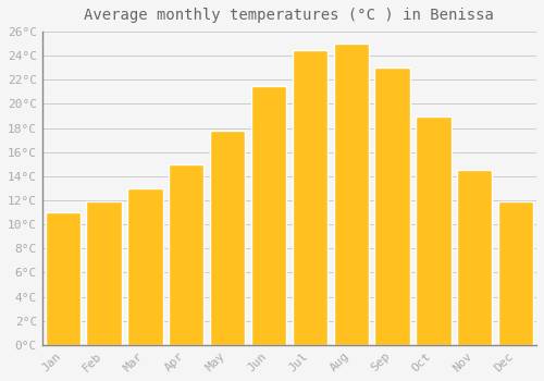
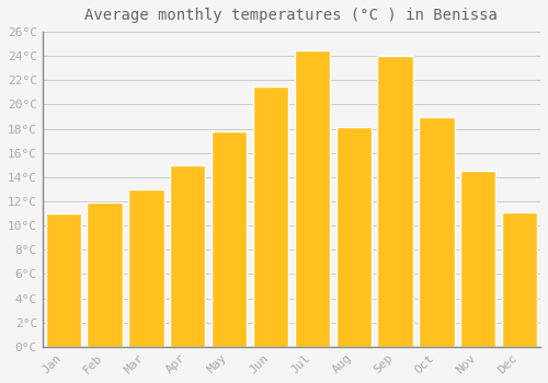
Aug: 25.0°C -> 18.1°C
Sep: 23.0°C -> 24.0°C
Dec: 11.9°C -> 11.1°C
